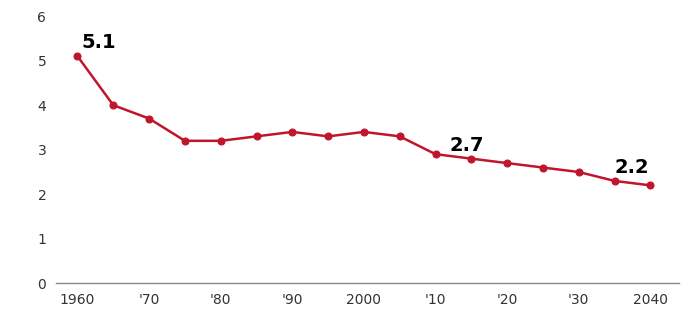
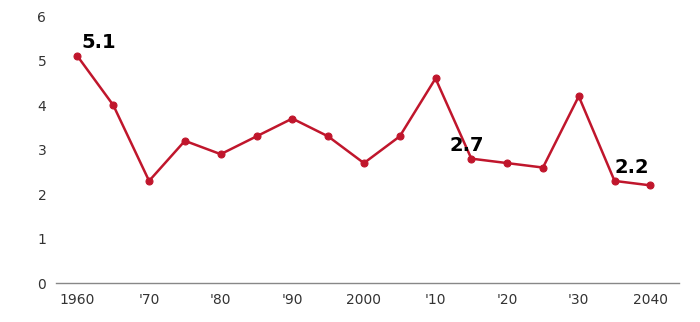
'70: 3.7 -> 2.3
'80: 3.2 -> 2.9
'90: 3.4 -> 3.7
2000: 3.4 -> 2.7
'10: 2.9 -> 4.6
'30: 2.5 -> 4.2
